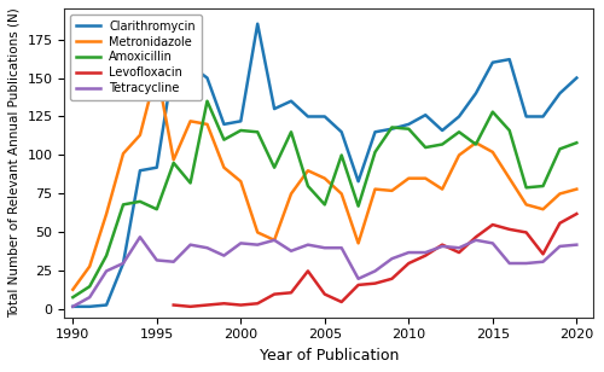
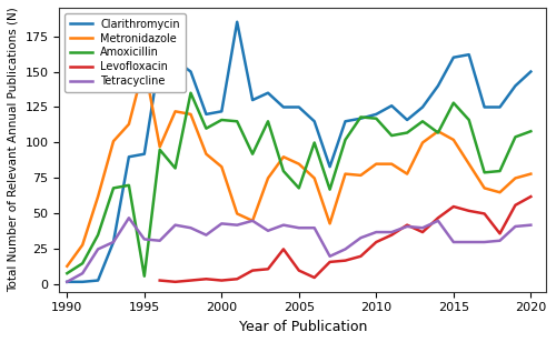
Amoxicillin/1995: 65 -> 6
Tetracycline/2015: 43 -> 30
